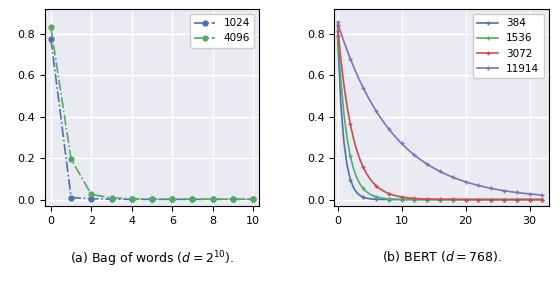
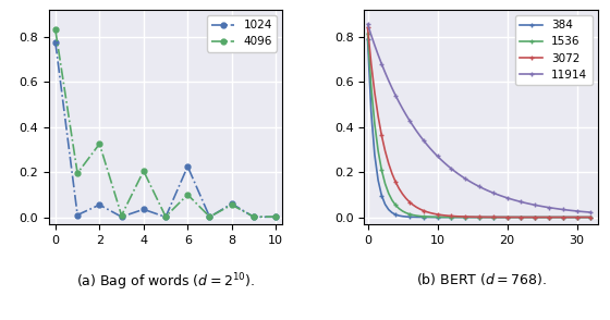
1024/2: 0.004 -> 0.055
4096/2: 0.025 -> 0.325
1024/4: 0.001 -> 0.035
4096/4: 0.004 -> 0.205
1024/6: 0.001 -> 0.225
4096/6: 0.002 -> 0.100
1024/8: 0.001 -> 0.060
4096/8: 0.002 -> 0.055
